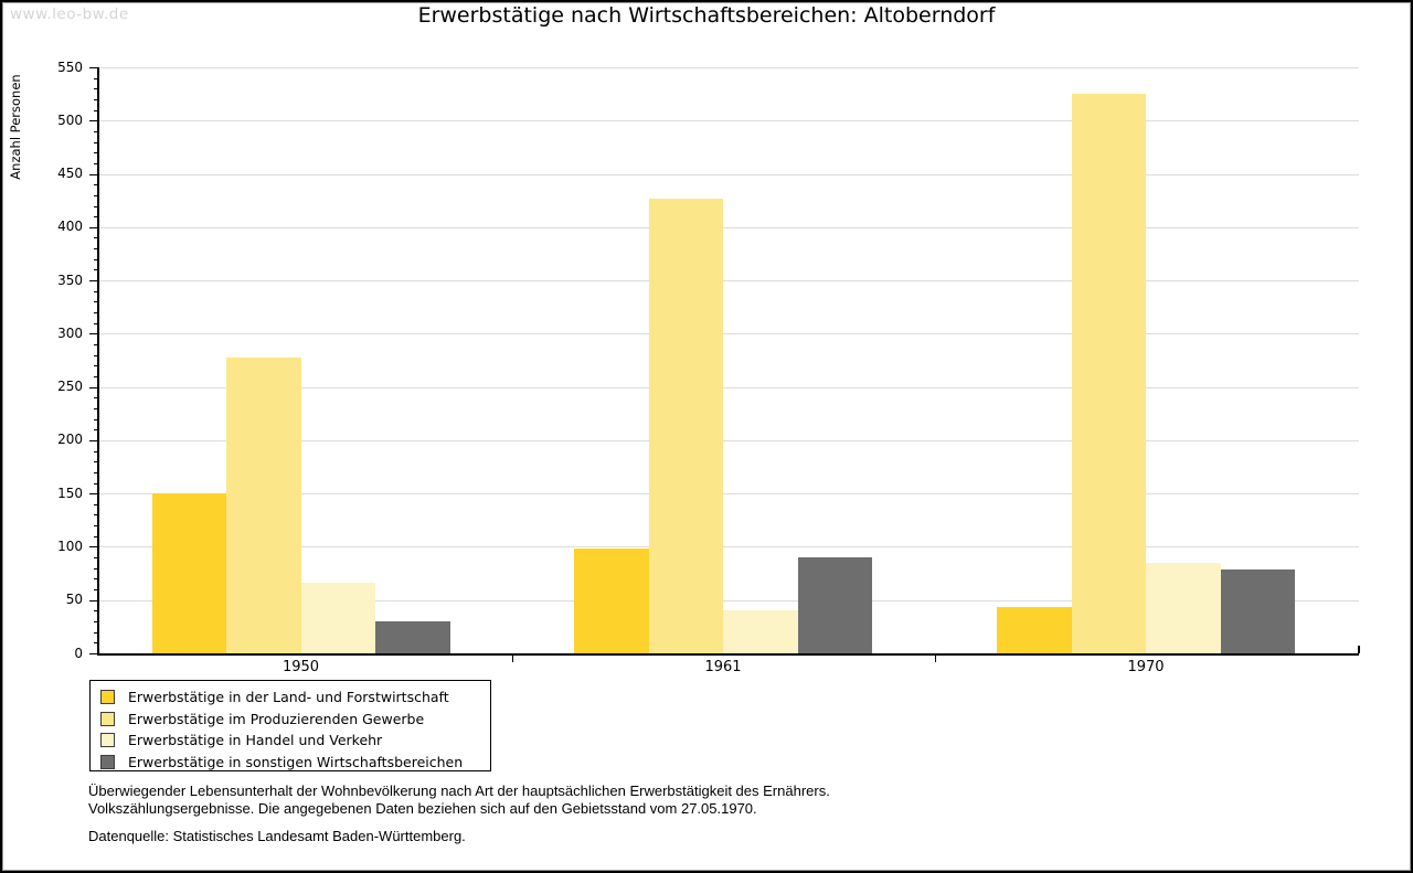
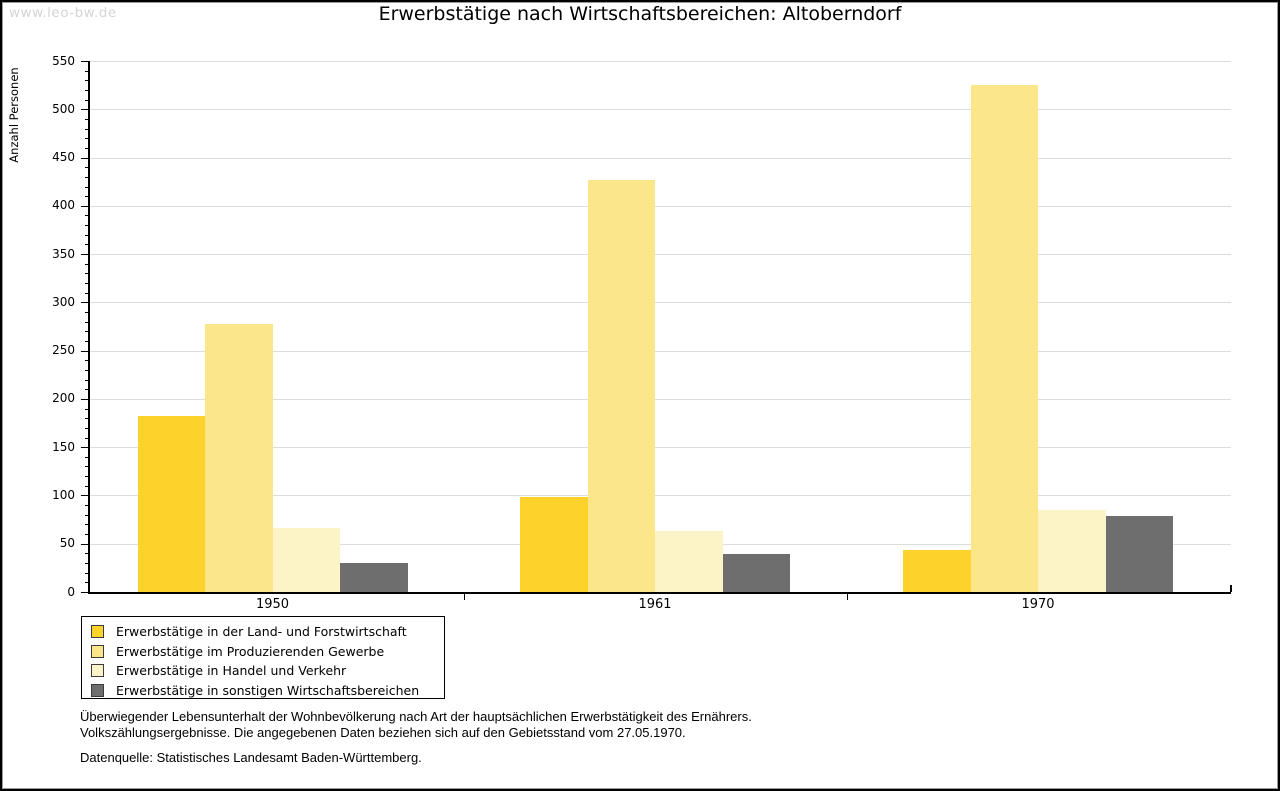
Erwerbstätige in der Land- und Forstwirtschaft/1950: 150 -> 180
Erwerbstätige in Handel und Verkehr/1961: 40 -> 60
Erwerbstätige in sonstigen Wirtschaftsbereichen/1961: 90 -> 40
